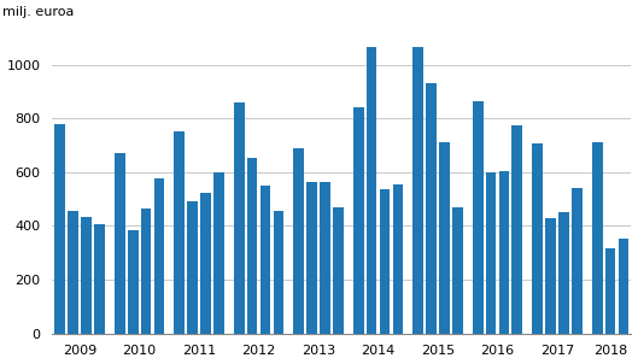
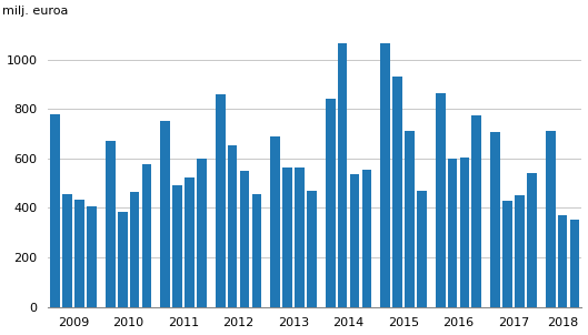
2018: 315 -> 370
